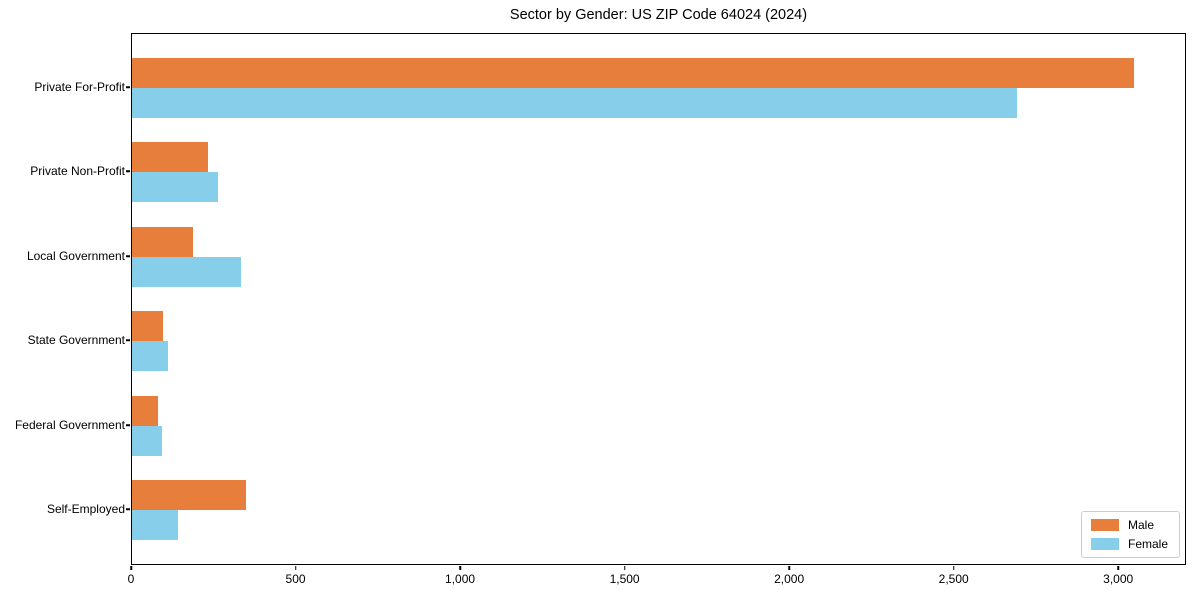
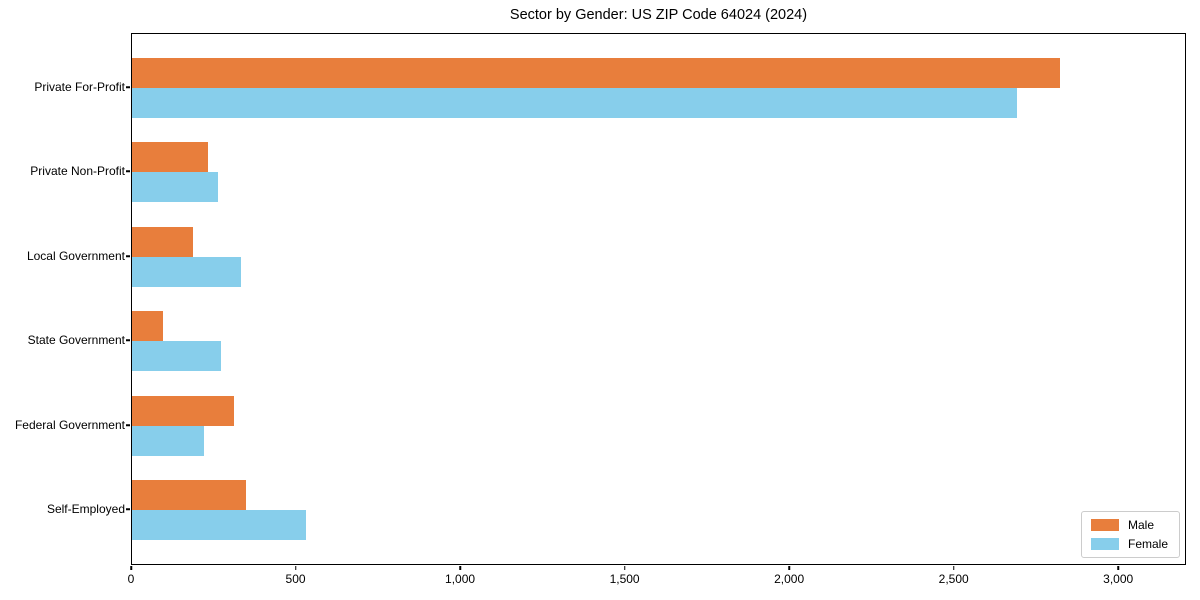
Male/Private For-Profit: 3040 -> 2820
Female/State Government: 110 -> 270
Male/Federal Government: 80 -> 310
Female/Federal Government: 90 -> 220
Female/Self-Employed: 140 -> 530
